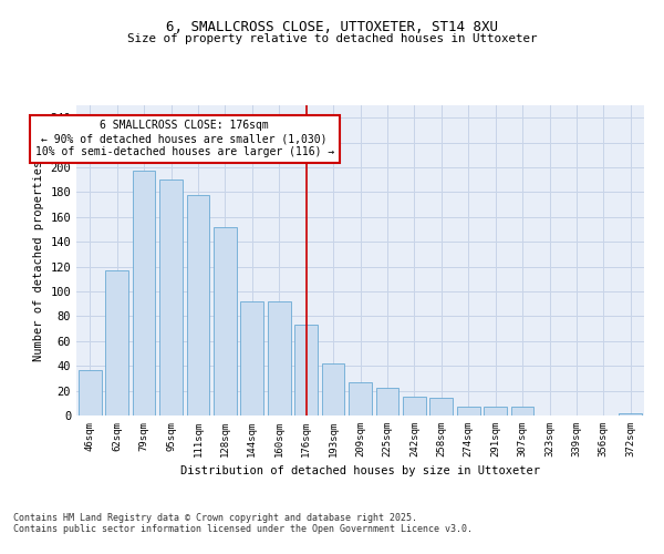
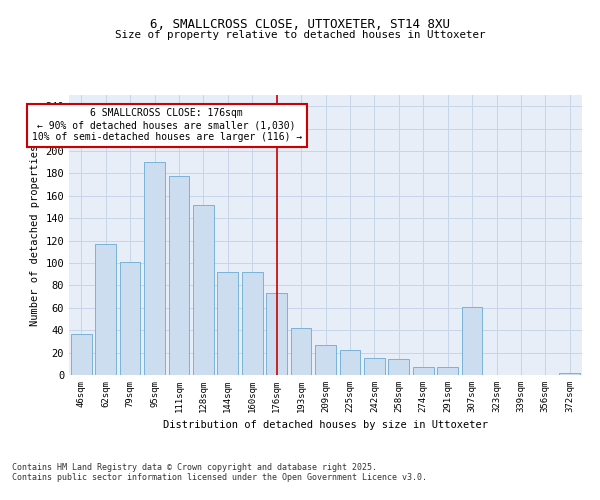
79sqm: 197 -> 101
307sqm: 7 -> 61
